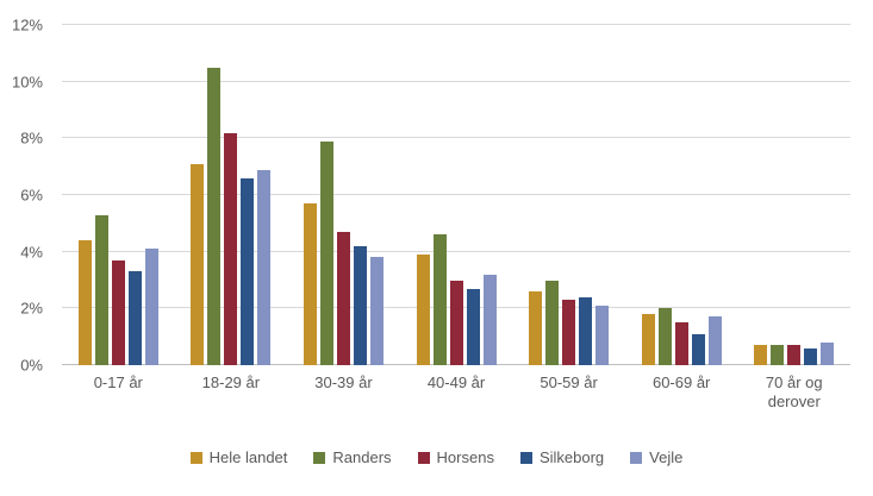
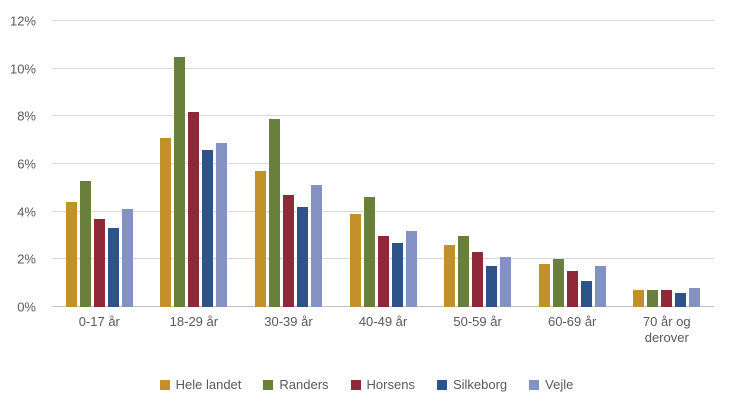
Vejle/30-39 år: 3.8% -> 5.1%
Silkeborg/50-59 år: 2.4% -> 1.7%
